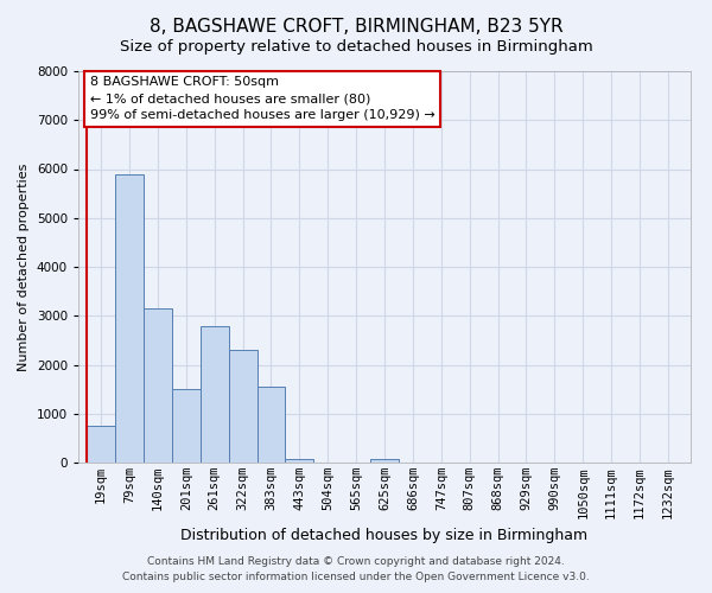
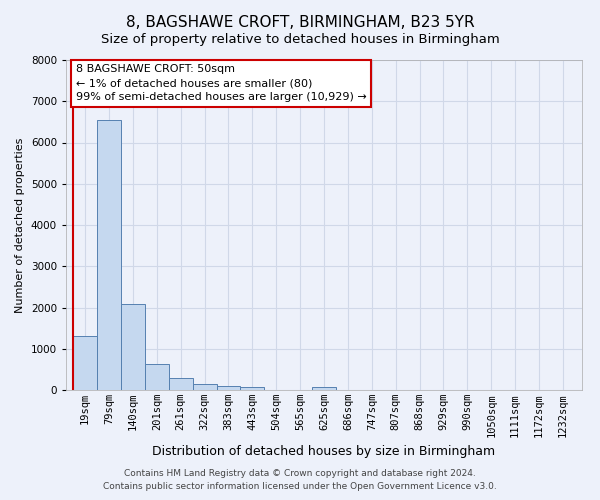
19sqm: 750 -> 1300
79sqm: 5900 -> 6550
140sqm: 3150 -> 2080
201sqm: 1500 -> 640
261sqm: 2800 -> 280
322sqm: 2300 -> 150
383sqm: 1550 -> 100
